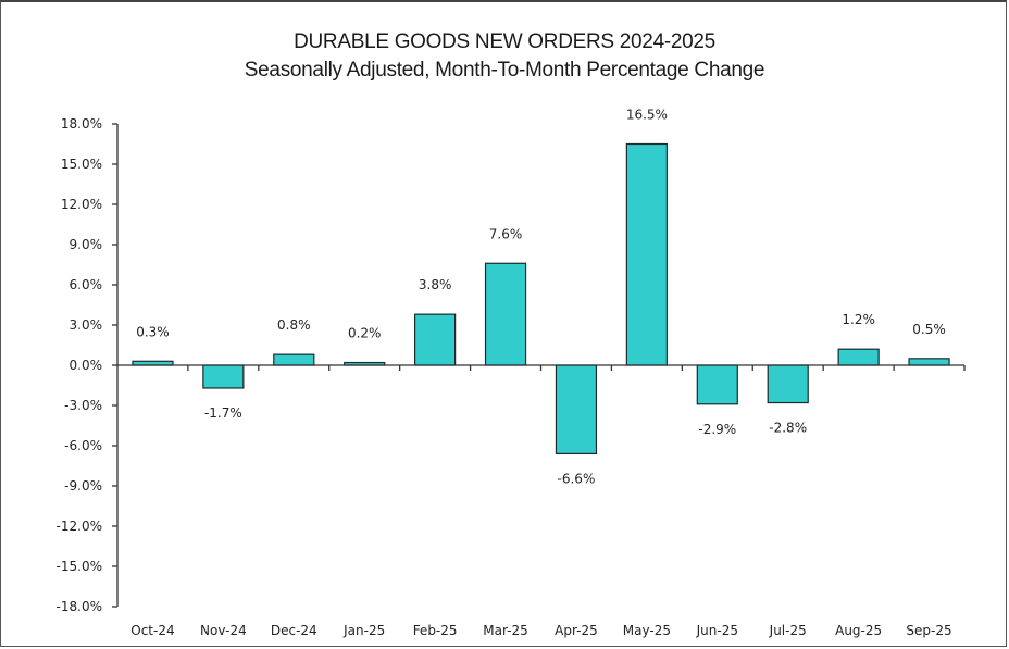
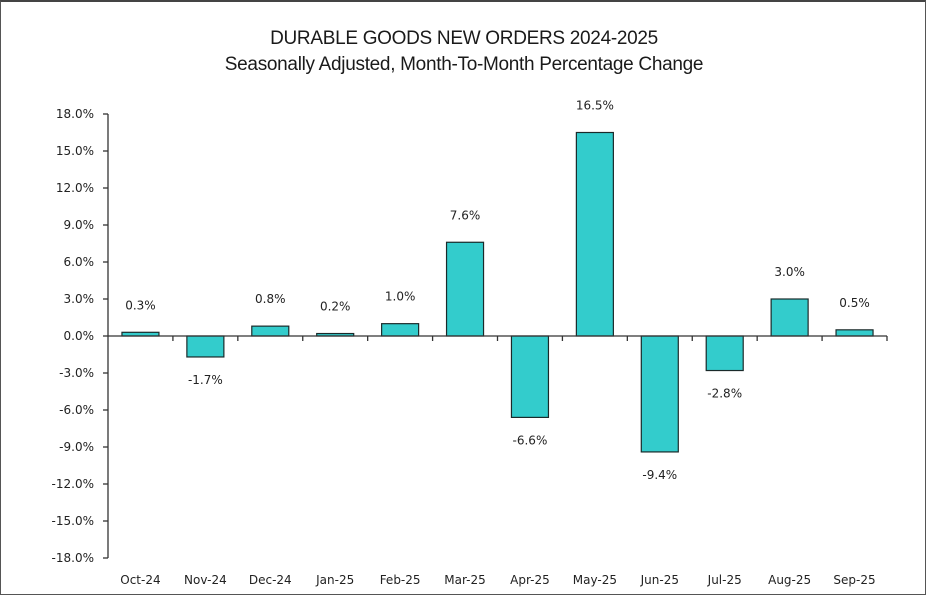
Feb-25: 3.8% -> 1.0%
Jun-25: -2.9% -> -9.4%
Aug-25: 1.2% -> 3.0%
